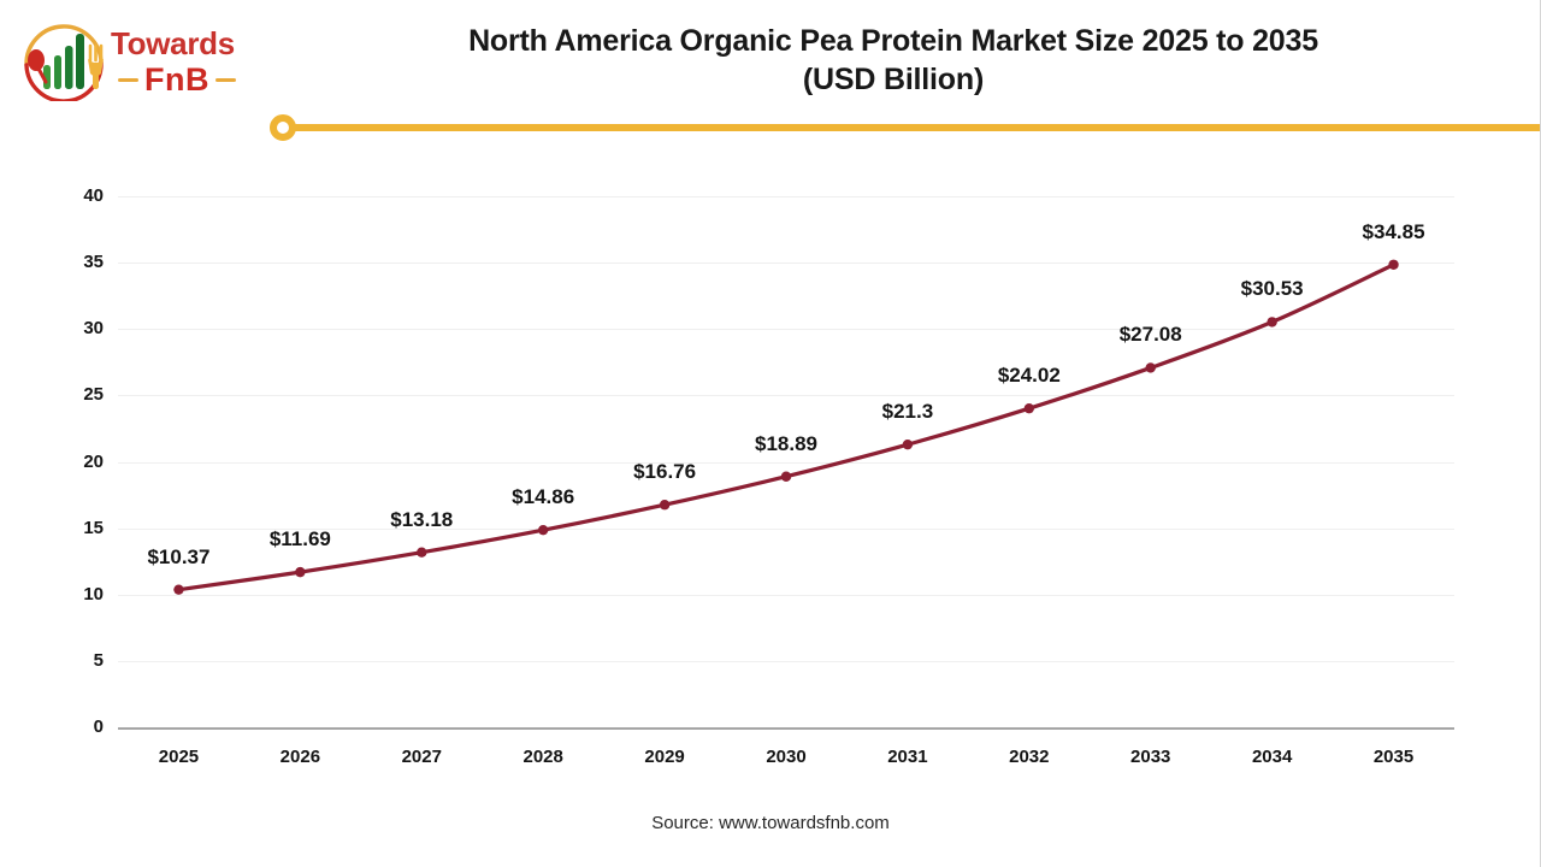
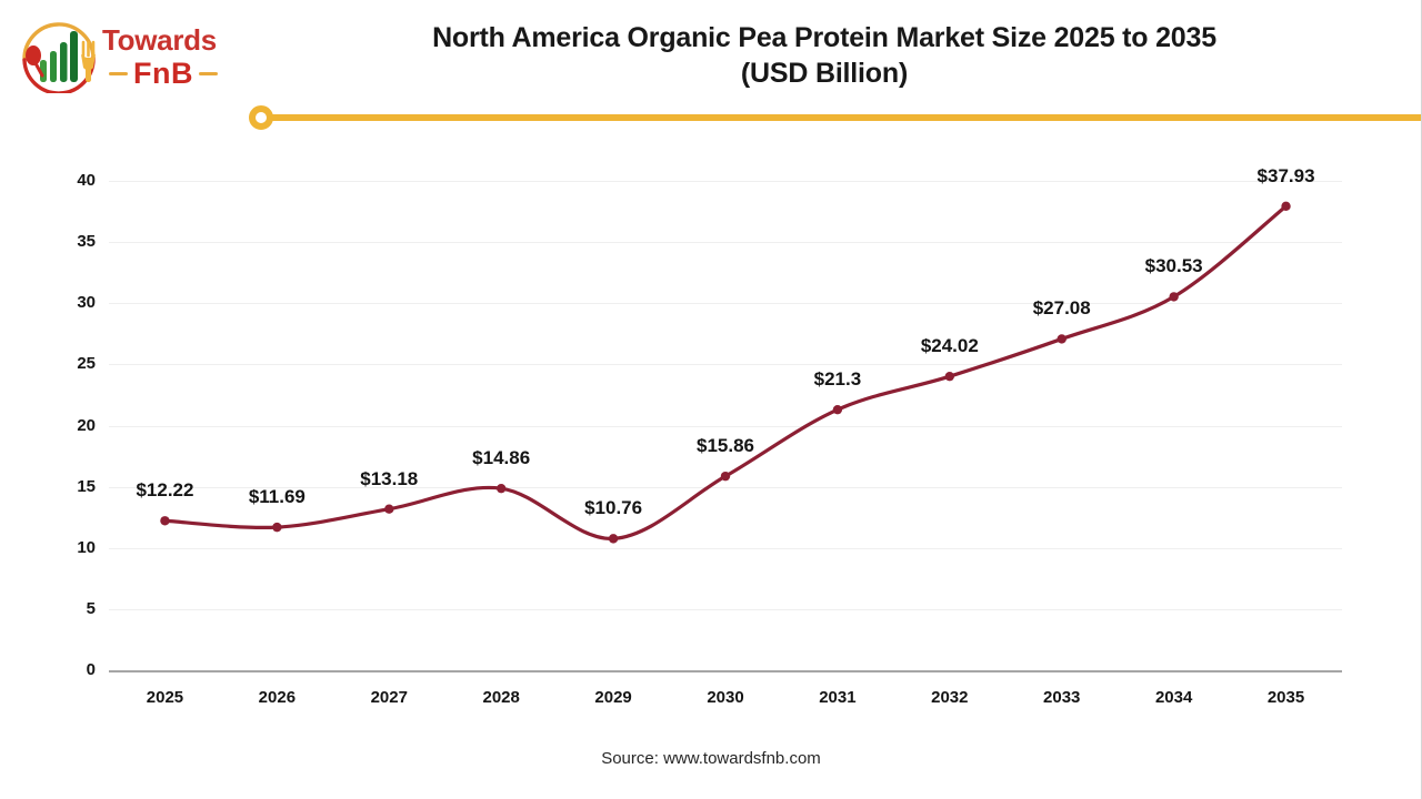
2025: $10.37 -> $12.22
2029: $16.76 -> $10.76
2030: $18.89 -> $15.86
2035: $34.85 -> $37.93
